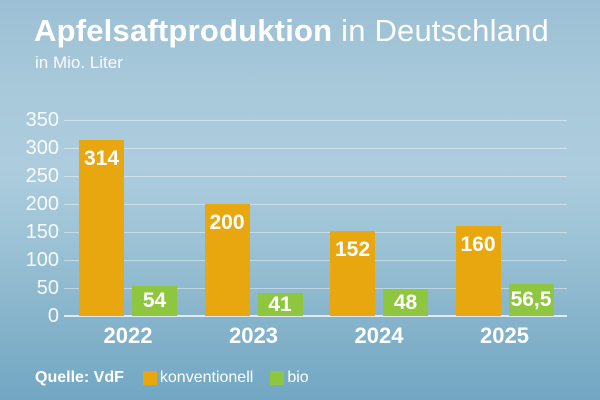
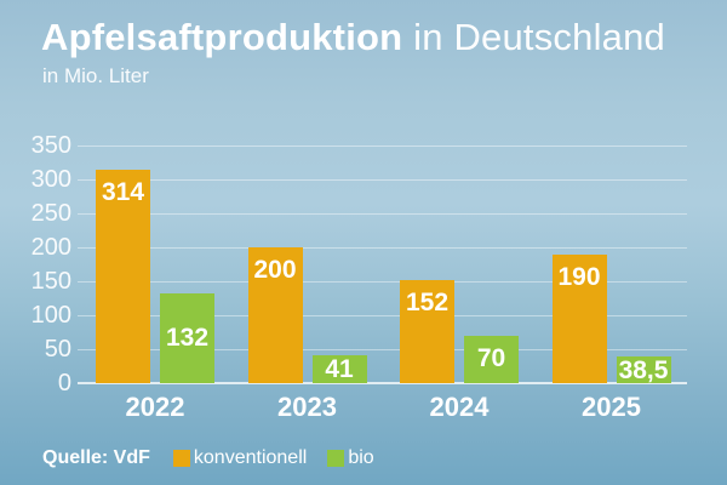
bio/2022: 54 -> 132
bio/2024: 48 -> 70
konventionell/2025: 160 -> 190
bio/2025: 56,5 -> 38,5
